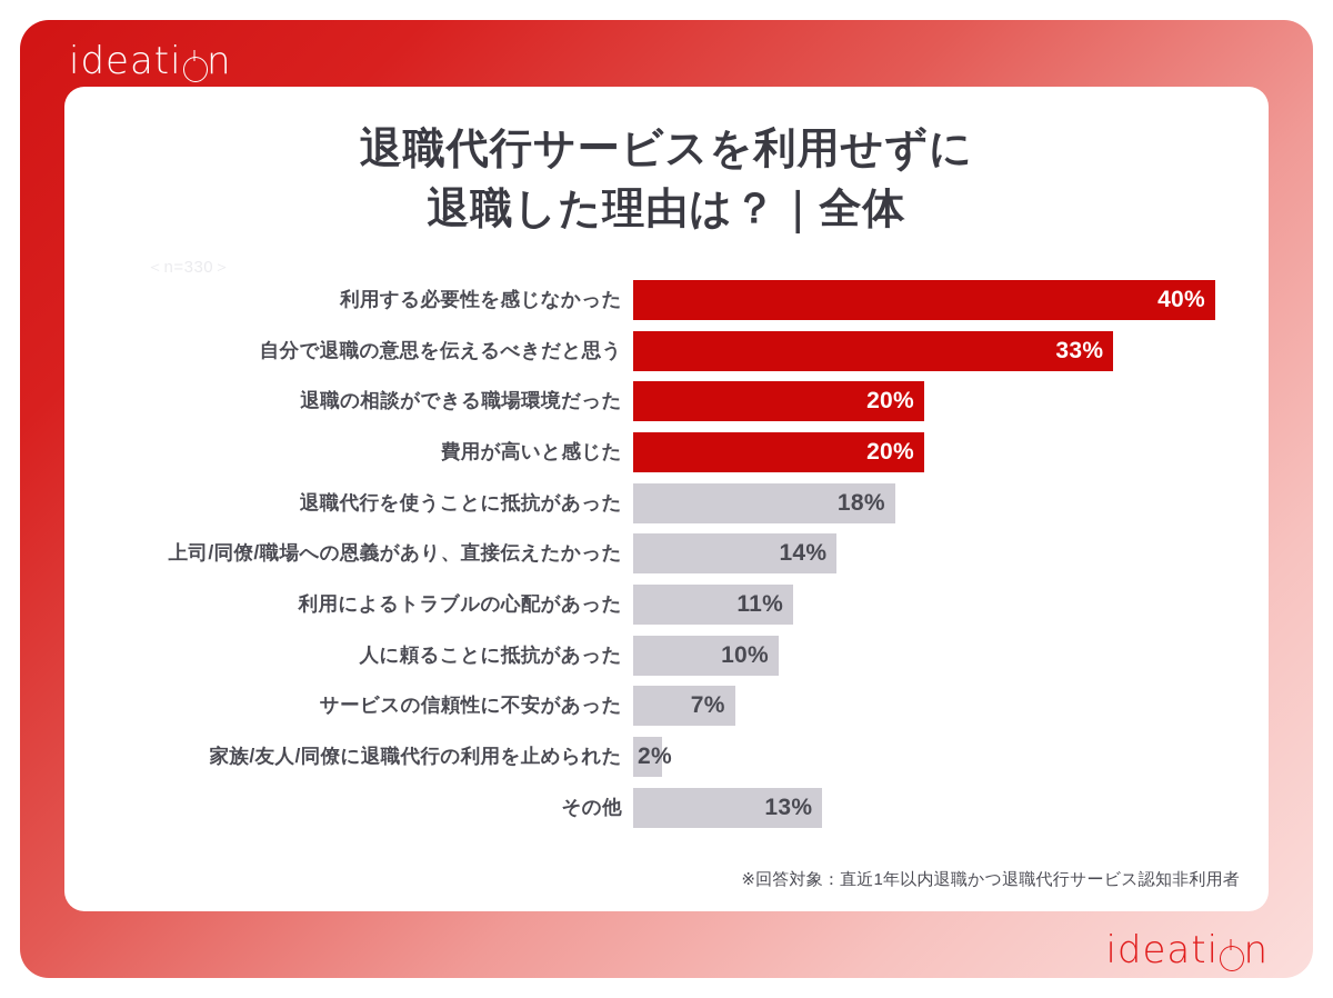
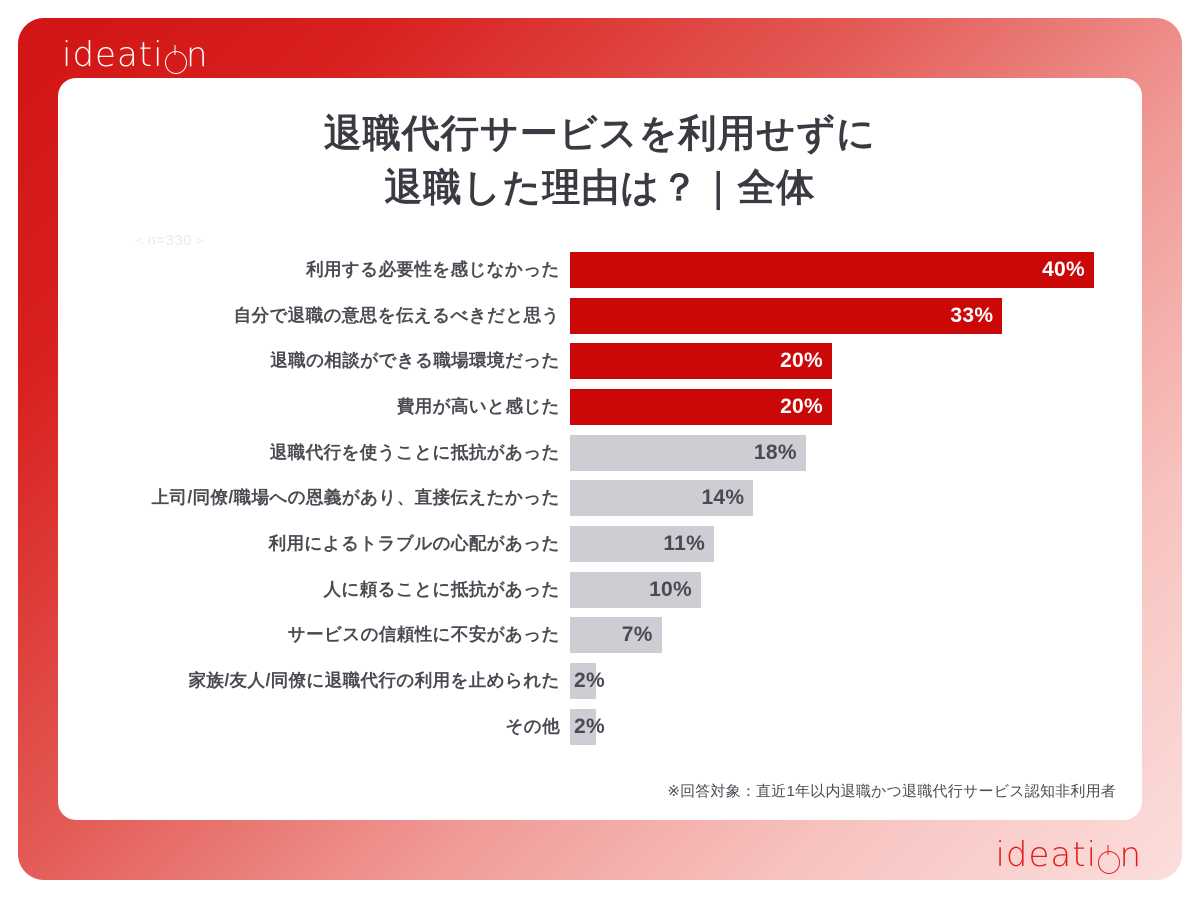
その他: 13% -> 2%
